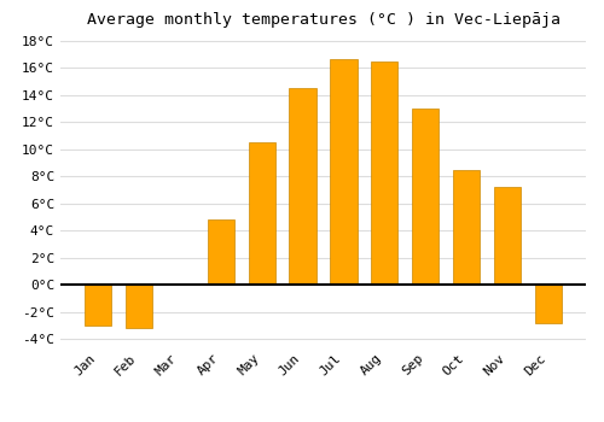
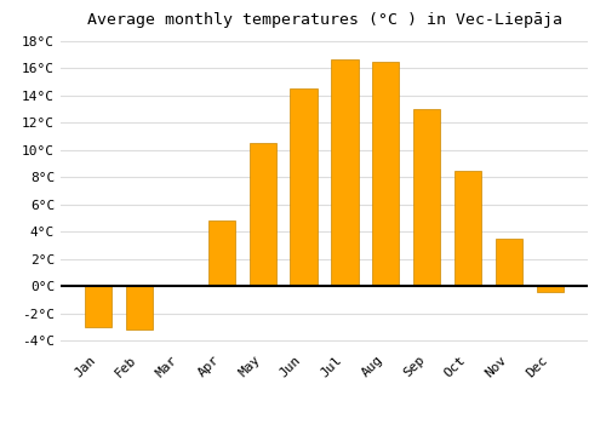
Nov: 7.2°C -> 3.5°C
Dec: -2.8°C -> -0.4°C
